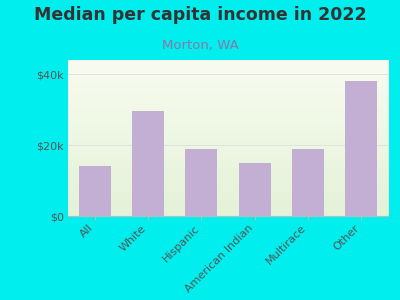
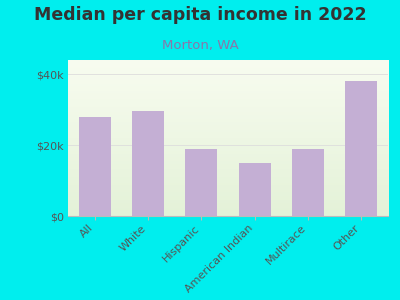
All: $14.0k -> $28.0k
